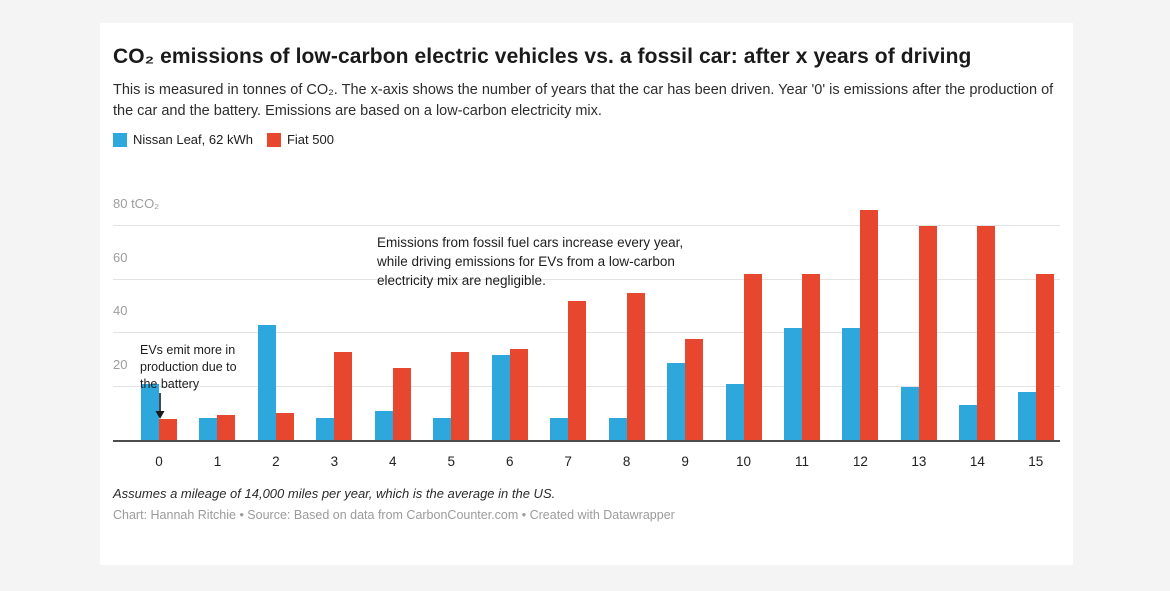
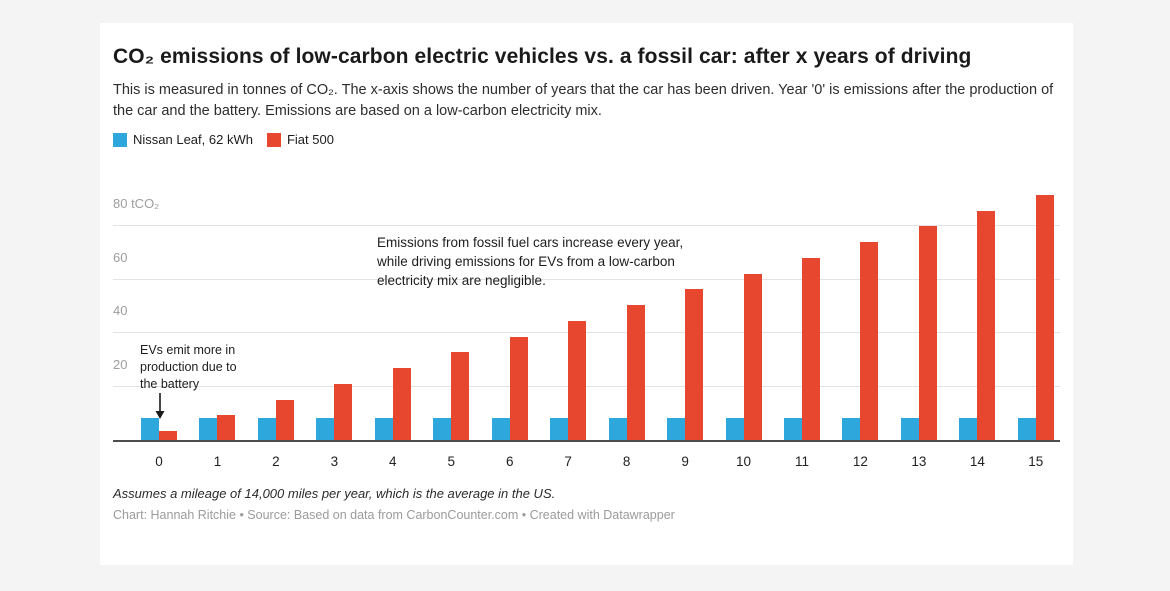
Nissan Leaf, 62 kWh/0: 21 -> 8
Fiat 500/0: 8 -> 3
Nissan Leaf, 62 kWh/2: 43 -> 8
Fiat 500/2: 10 -> 15
Fiat 500/3: 33 -> 21
Nissan Leaf, 62 kWh/4: 11 -> 8
Nissan Leaf, 62 kWh/6: 32 -> 8
Fiat 500/6: 34 -> 39
Fiat 500/7: 52 -> 45
Fiat 500/8: 55 -> 50
Nissan Leaf, 62 kWh/9: 29 -> 8
Fiat 500/9: 38 -> 56
Nissan Leaf, 62 kWh/10: 21 -> 8
Nissan Leaf, 62 kWh/11: 42 -> 8
Fiat 500/11: 62 -> 68
Nissan Leaf, 62 kWh/12: 42 -> 8
Fiat 500/12: 86 -> 74
Nissan Leaf, 62 kWh/13: 20 -> 8
Nissan Leaf, 62 kWh/14: 13 -> 8
Fiat 500/14: 80 -> 86
Nissan Leaf, 62 kWh/15: 18 -> 8
Fiat 500/15: 62 -> 92
